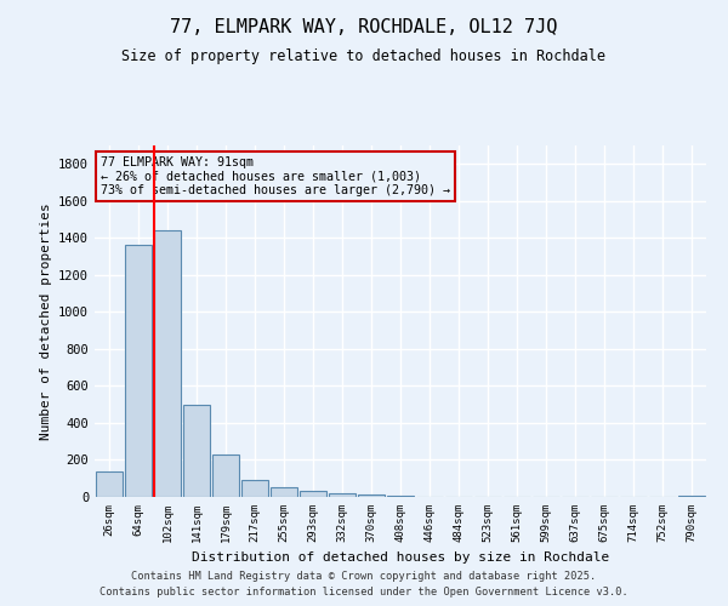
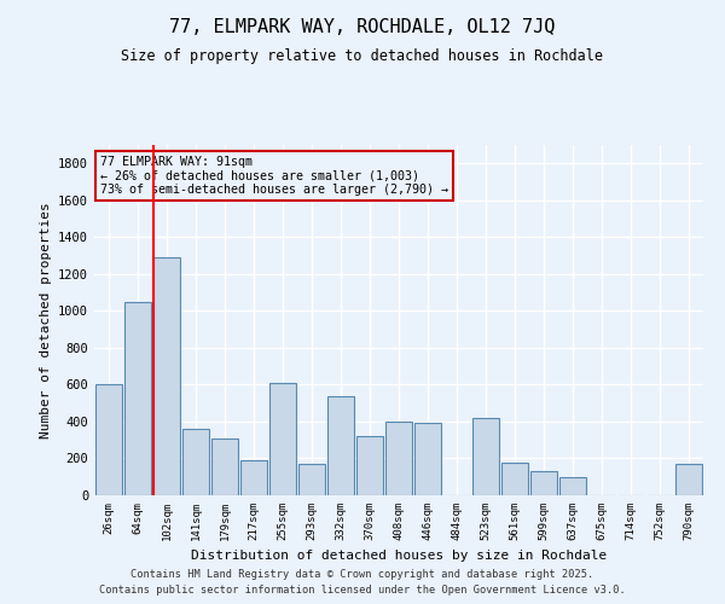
26sqm: 140 -> 600
64sqm: 1360 -> 1050
102sqm: 1440 -> 1290
141sqm: 500 -> 360
179sqm: 230 -> 310
217sqm: 90 -> 190
255sqm: 60 -> 610
293sqm: 30 -> 170
332sqm: 20 -> 540
370sqm: 10 -> 320
408sqm: 0 -> 400
446sqm: 0 -> 390
523sqm: 0 -> 420
561sqm: 0 -> 180
599sqm: 0 -> 130
637sqm: 0 -> 100
790sqm: 0 -> 170
